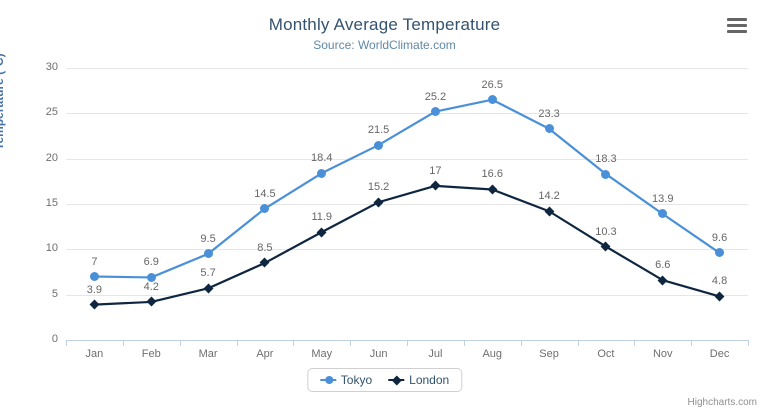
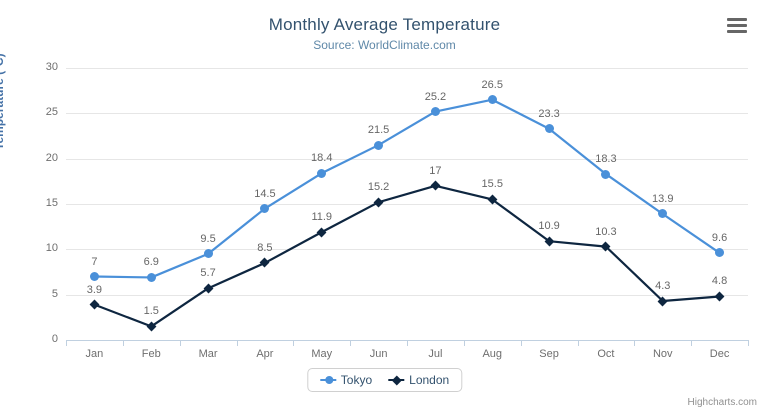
London/Feb: 4.2 -> 1.5
London/Aug: 16.6 -> 15.5
London/Sep: 14.2 -> 10.9
London/Nov: 6.6 -> 4.3
